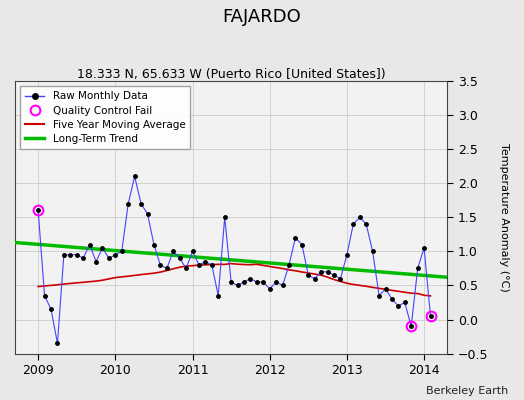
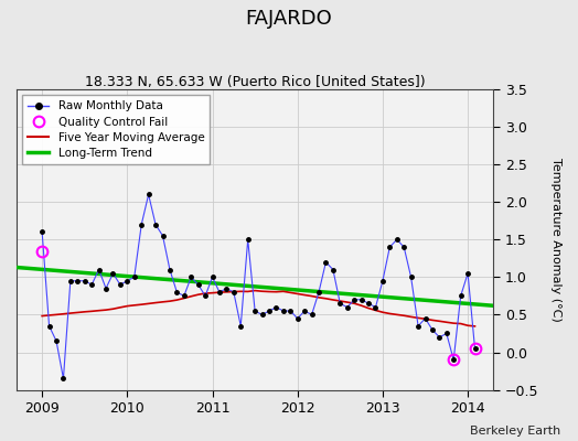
Quality Control Fail/2009: 1.60 -> 1.34
